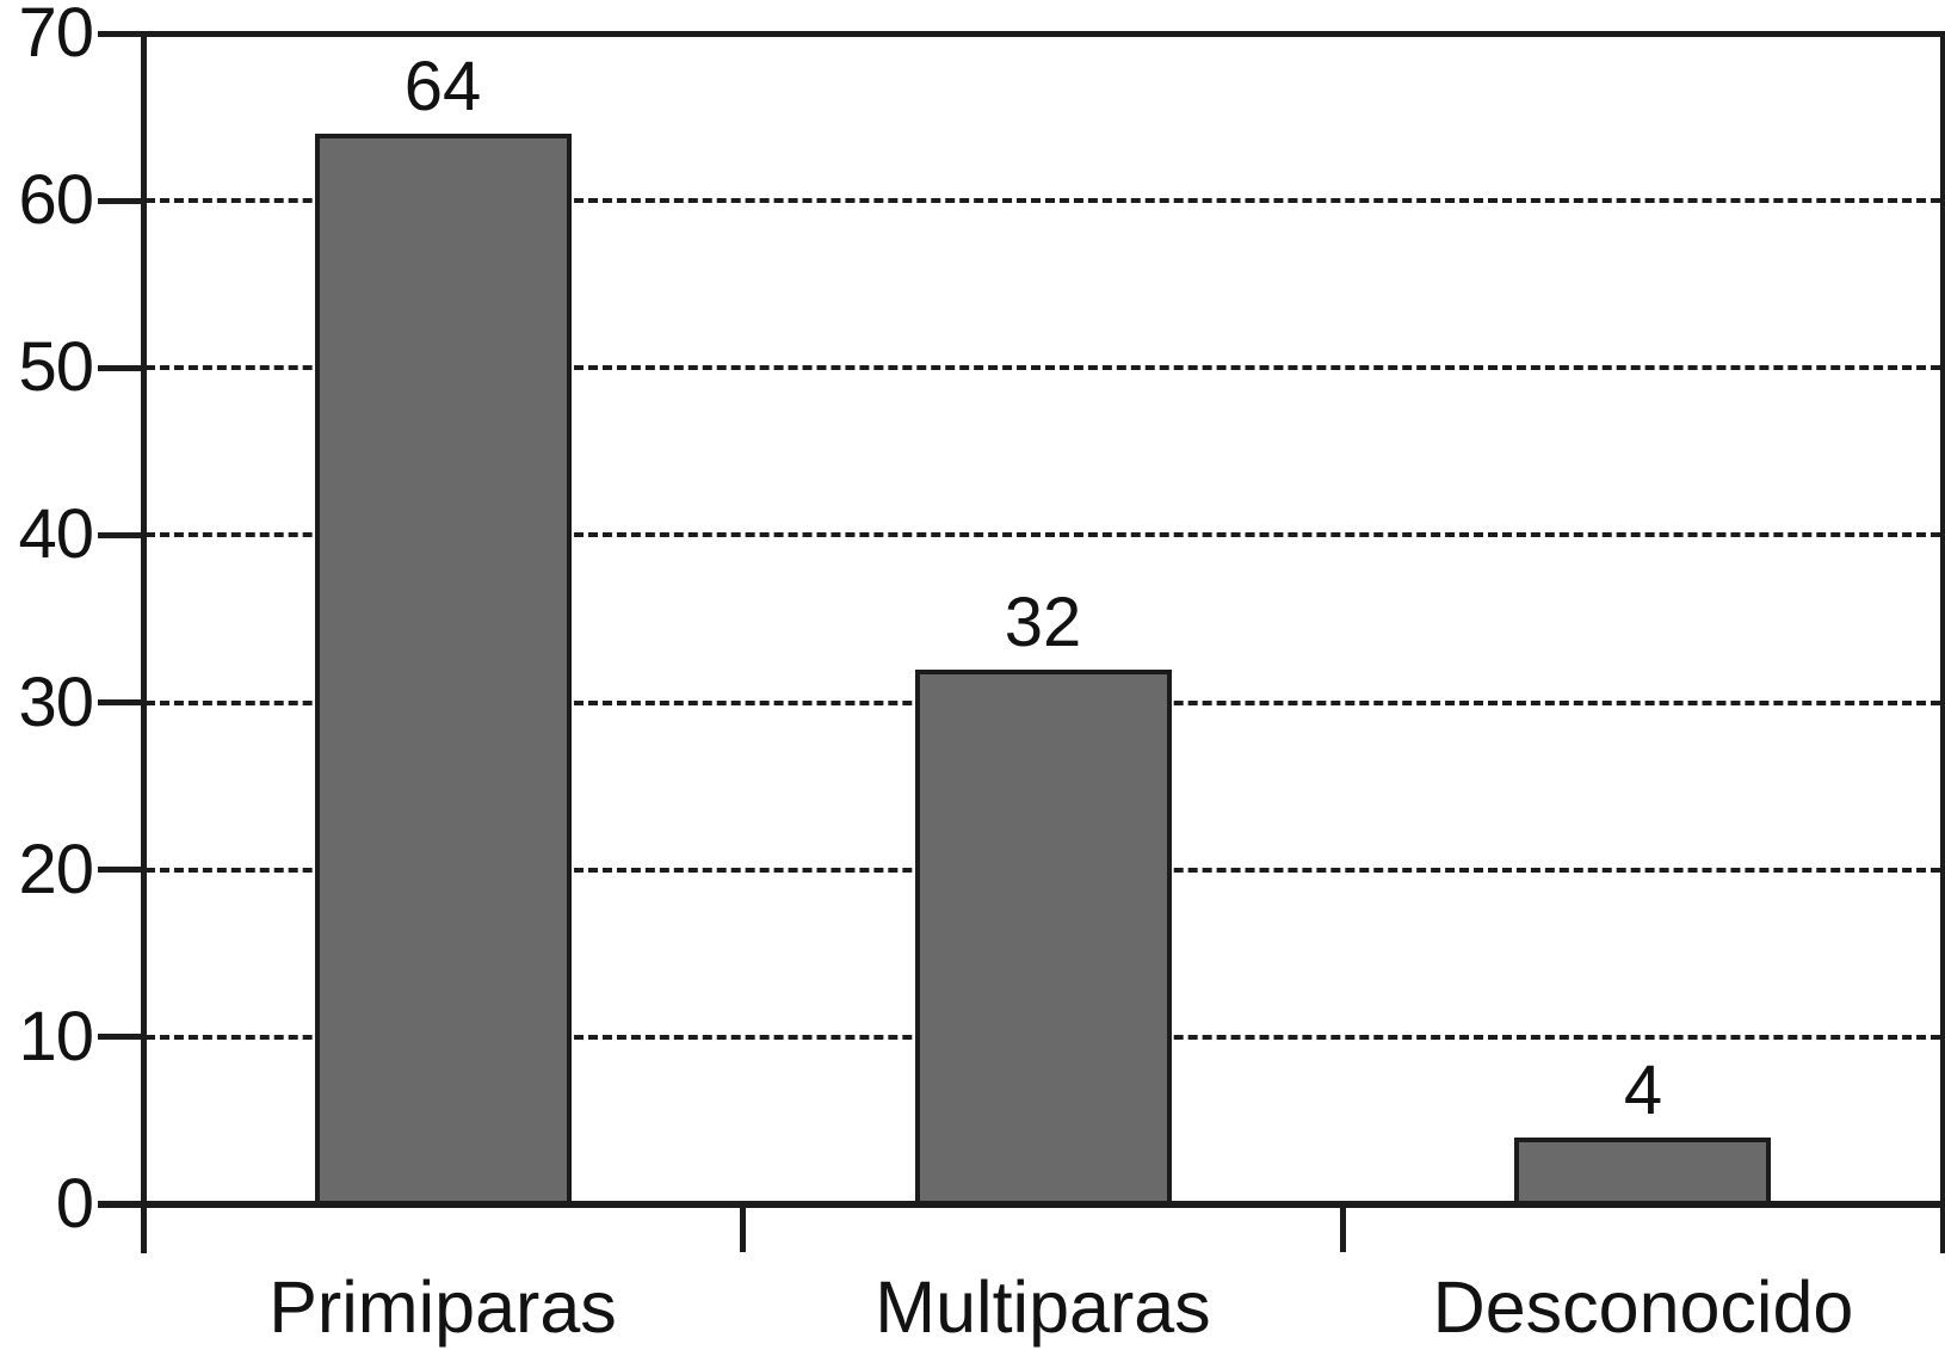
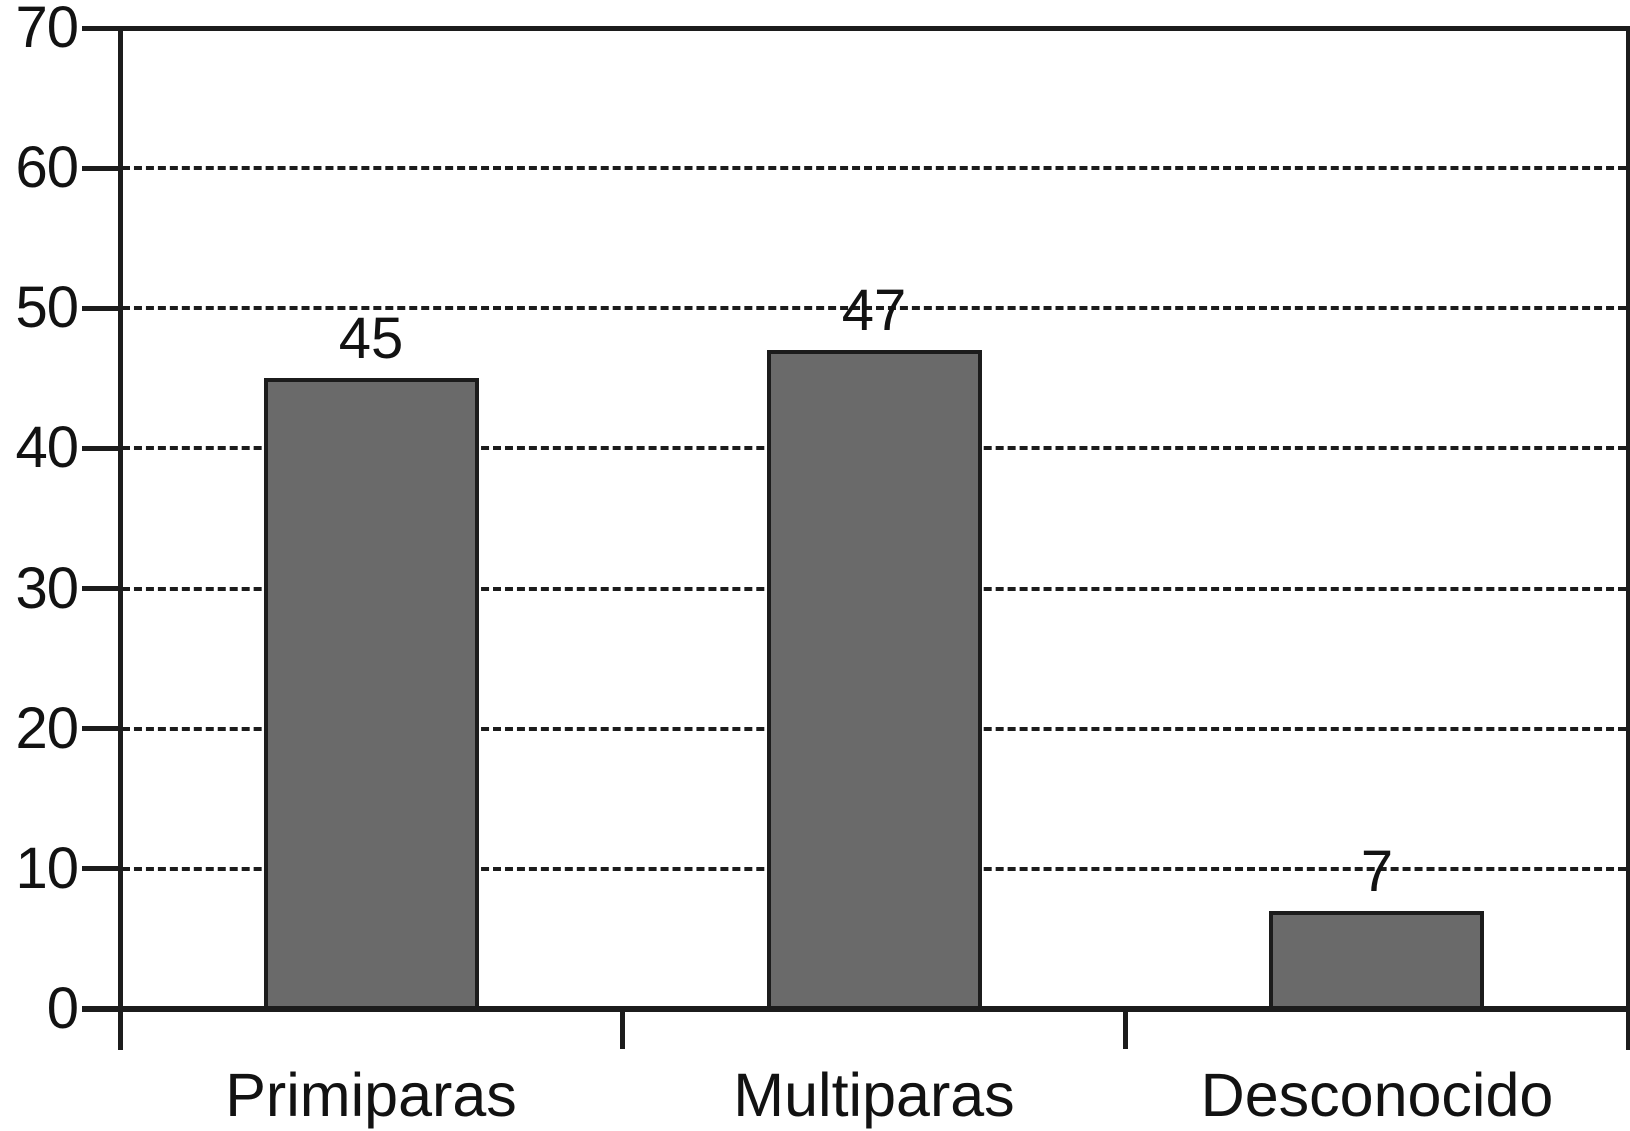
Primiparas: 64 -> 45
Multiparas: 32 -> 47
Desconocido: 4 -> 7
